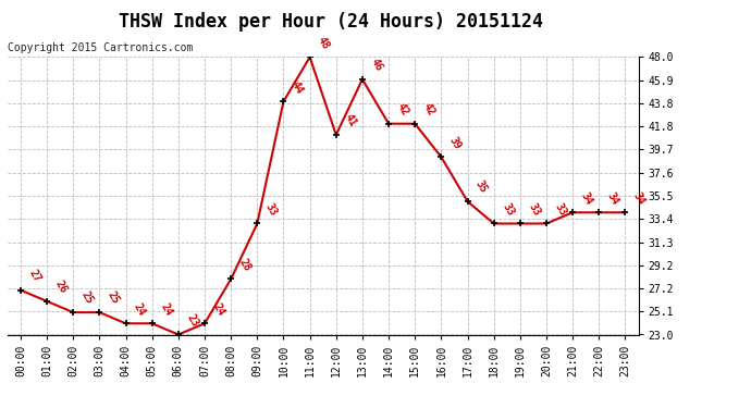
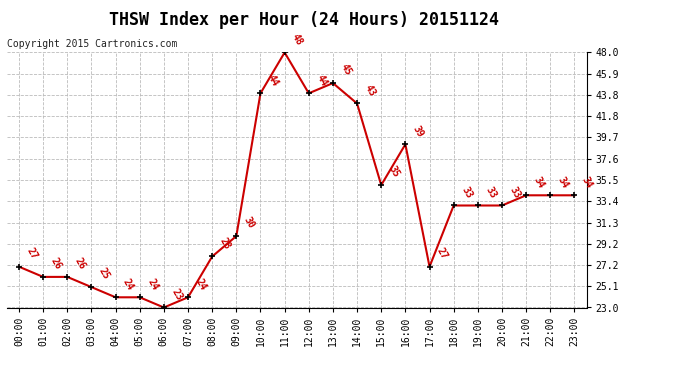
02:00: 25 -> 26
09:00: 33 -> 30
12:00: 41 -> 44
13:00: 46 -> 45
14:00: 42 -> 43
15:00: 42 -> 35
17:00: 35 -> 27
